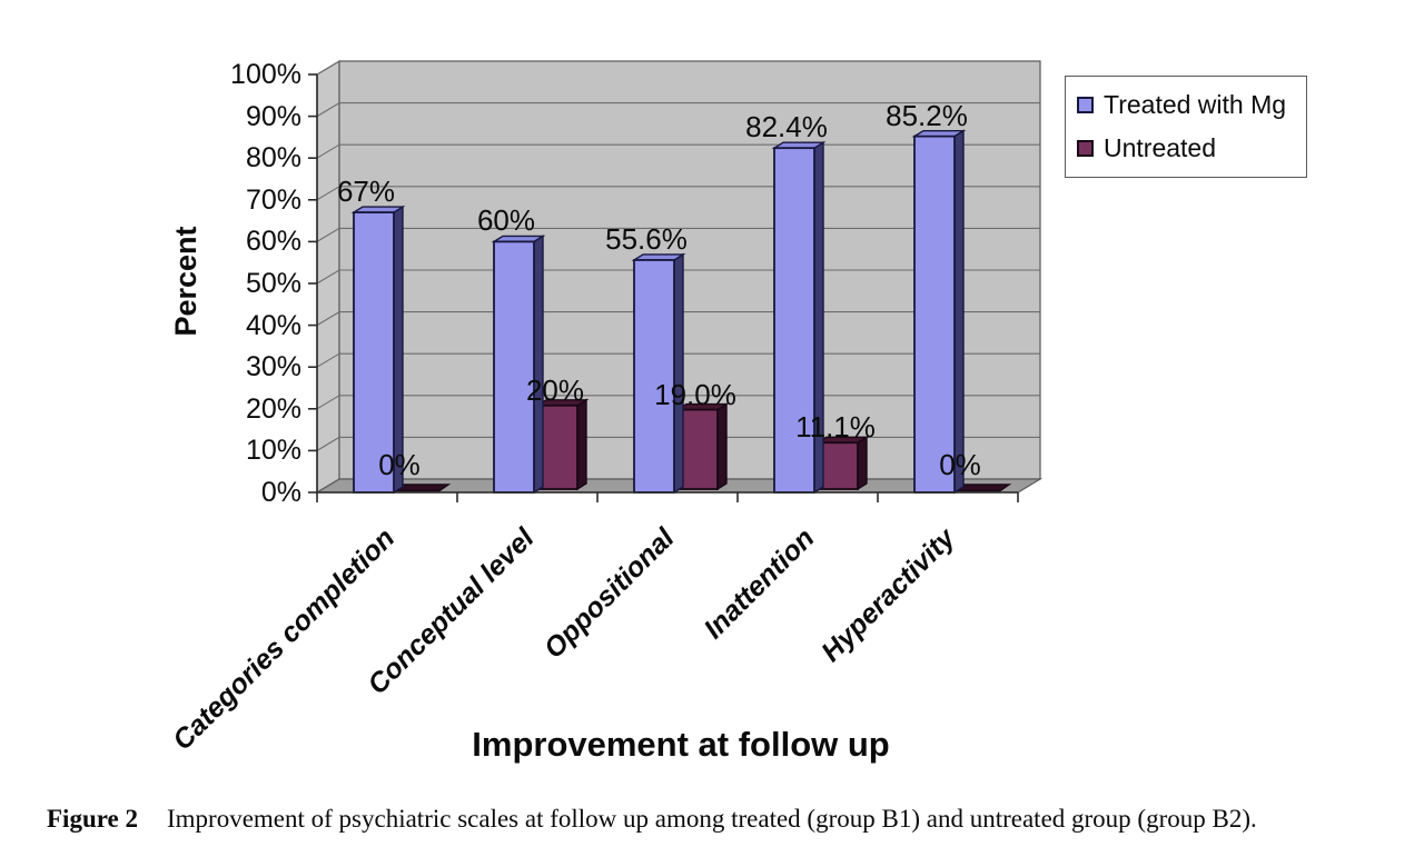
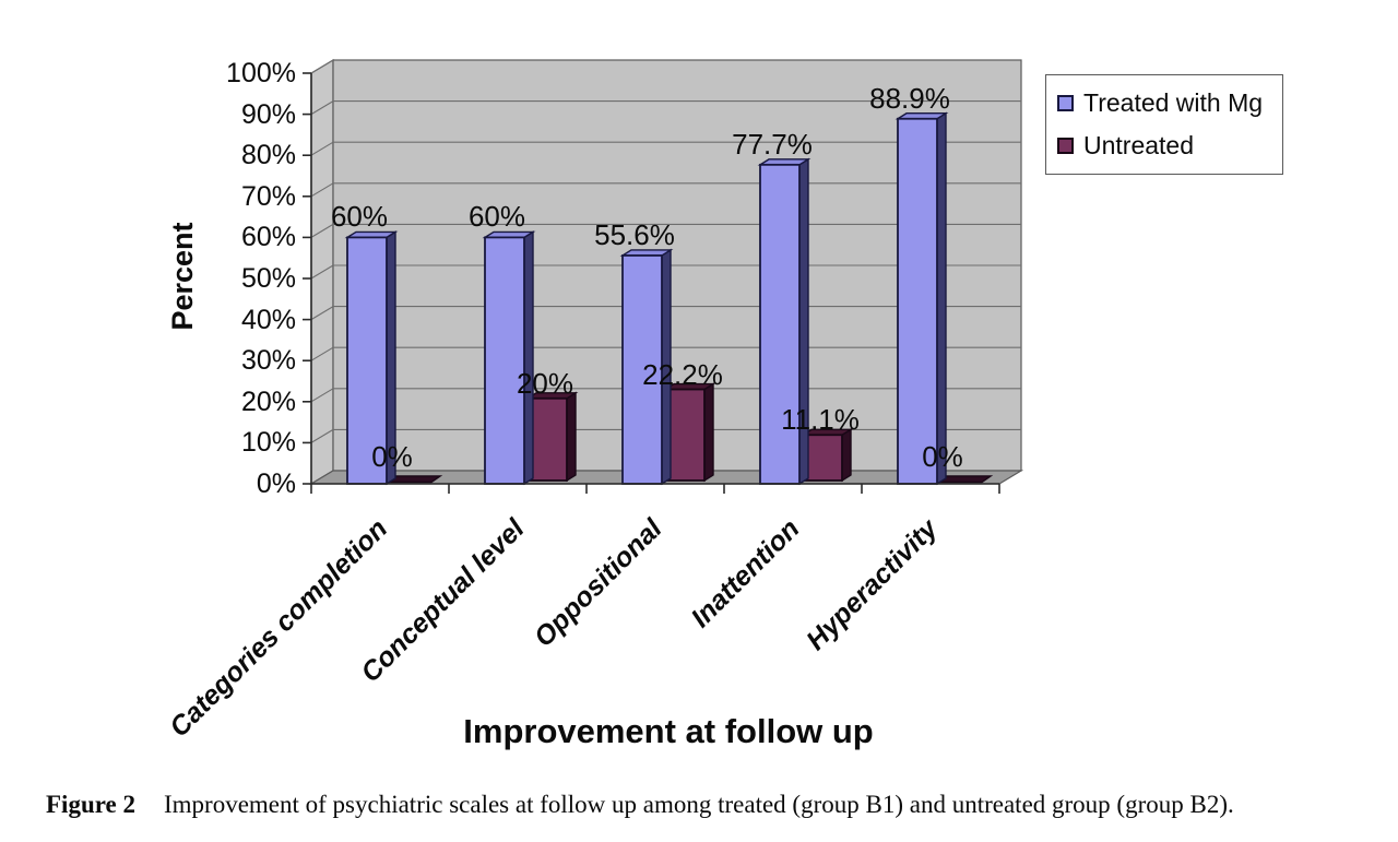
Treated with Mg/Categories completion: 67% -> 60%
Untreated/Oppositional: 19.0% -> 22.2%
Treated with Mg/Inattention: 82.4% -> 77.7%
Treated with Mg/Hyperactivity: 85.2% -> 88.9%
